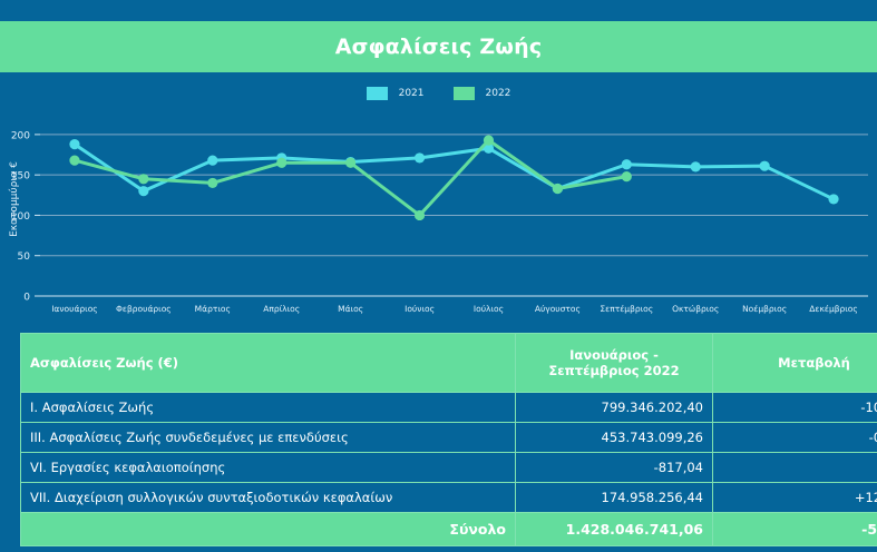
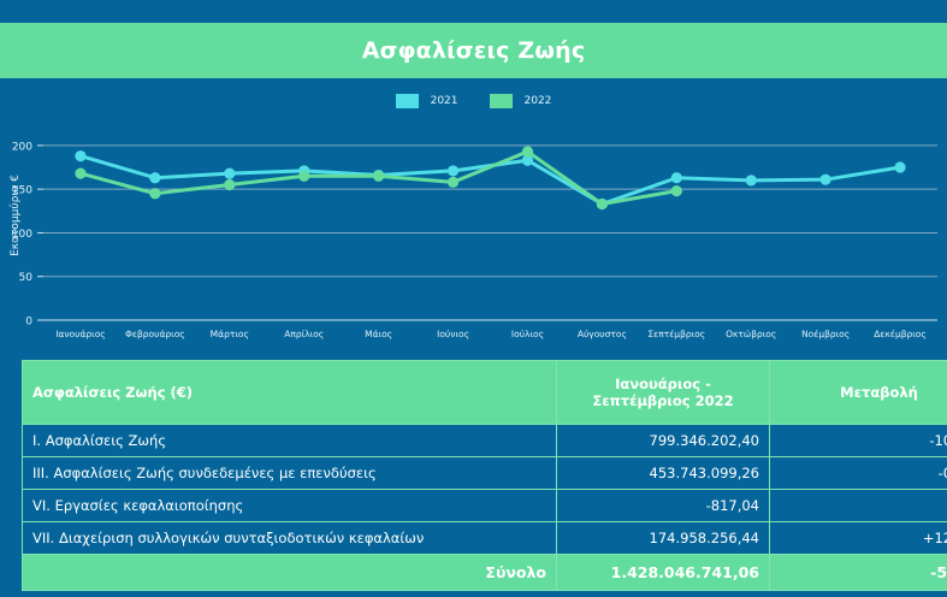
2021/Φεβρουάριος: 130 -> 160
2022/Μάρτιος: 140 -> 160
2022/Ιούνιος: 100 -> 160
2021/Δεκέμβριος: 120 -> 180
